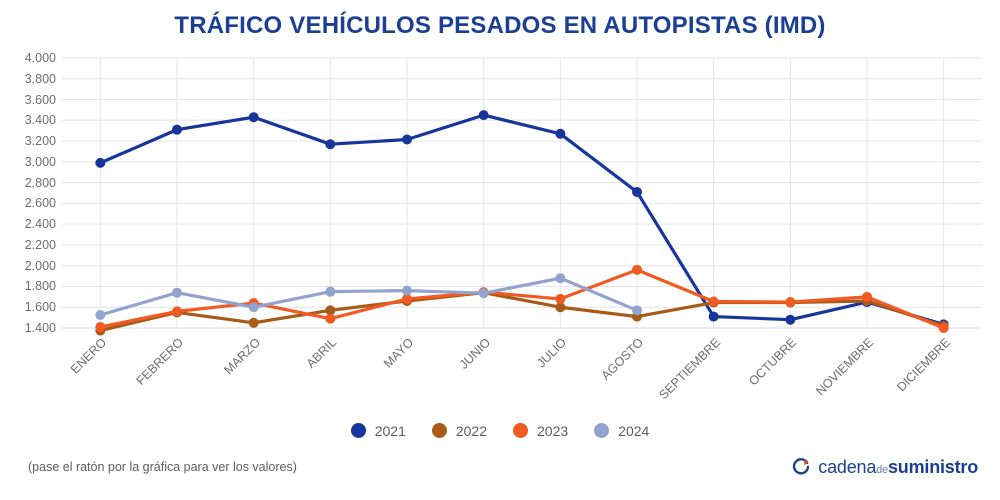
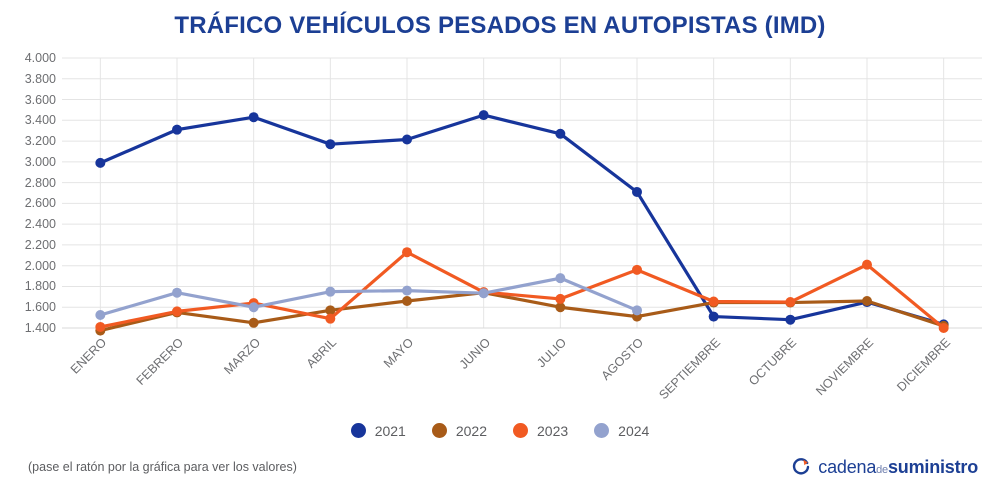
2023/MAYO: 1680 -> 2130
2023/NOVIEMBRE: 1700 -> 2010
